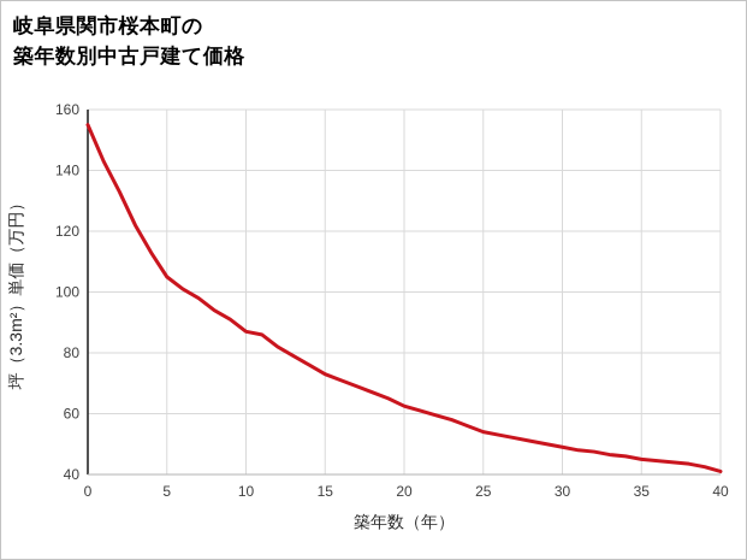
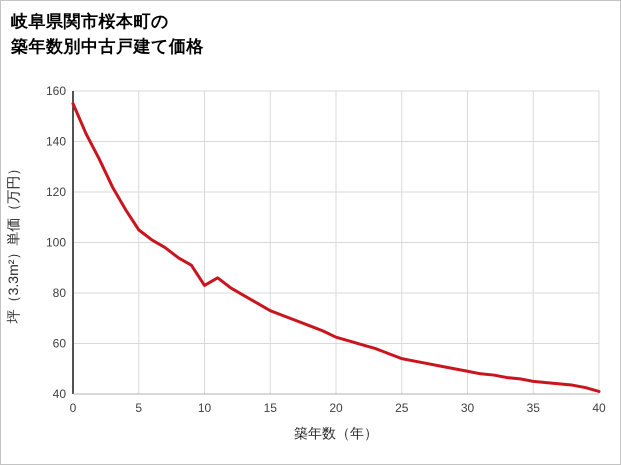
10: 87 -> 83
